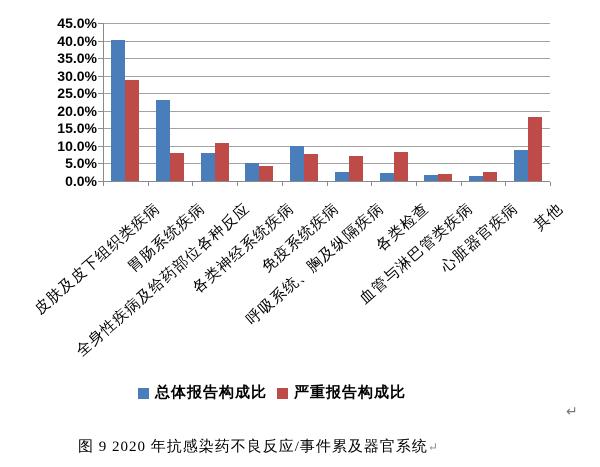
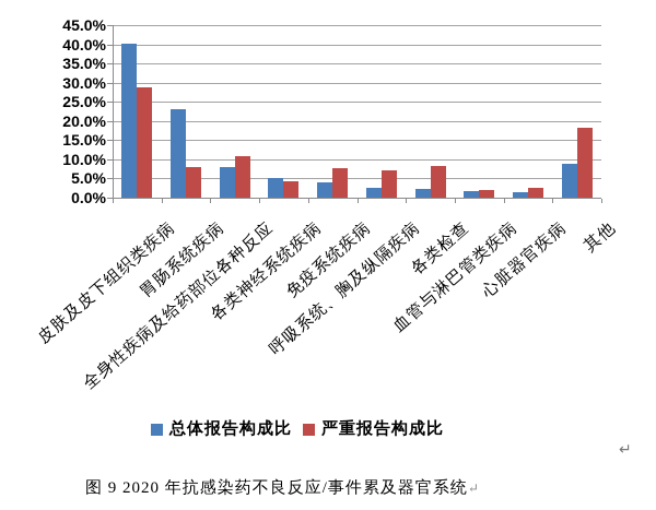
总体报告构成比/免疫系统疾病: 10% -> 4%
